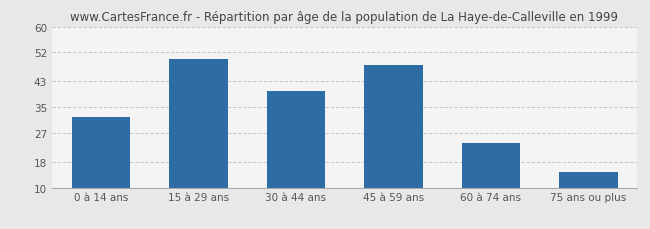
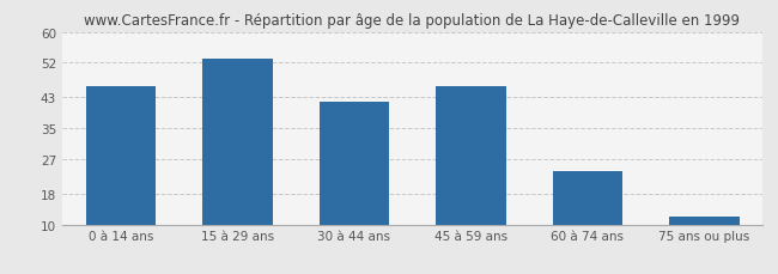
0 à 14 ans: 32 -> 46
15 à 29 ans: 50 -> 53
30 à 44 ans: 40 -> 42
45 à 59 ans: 48 -> 46
75 ans ou plus: 15 -> 12
